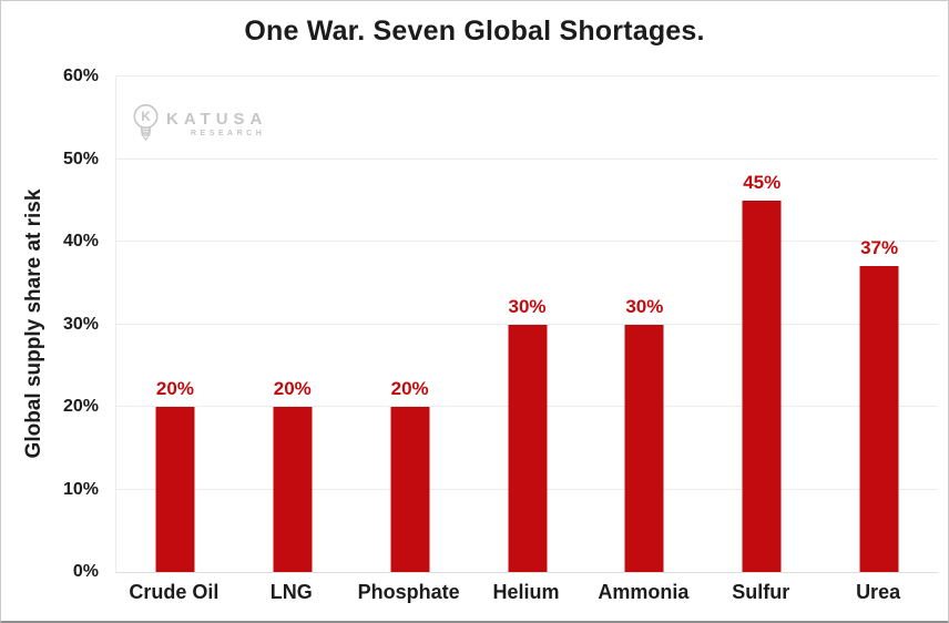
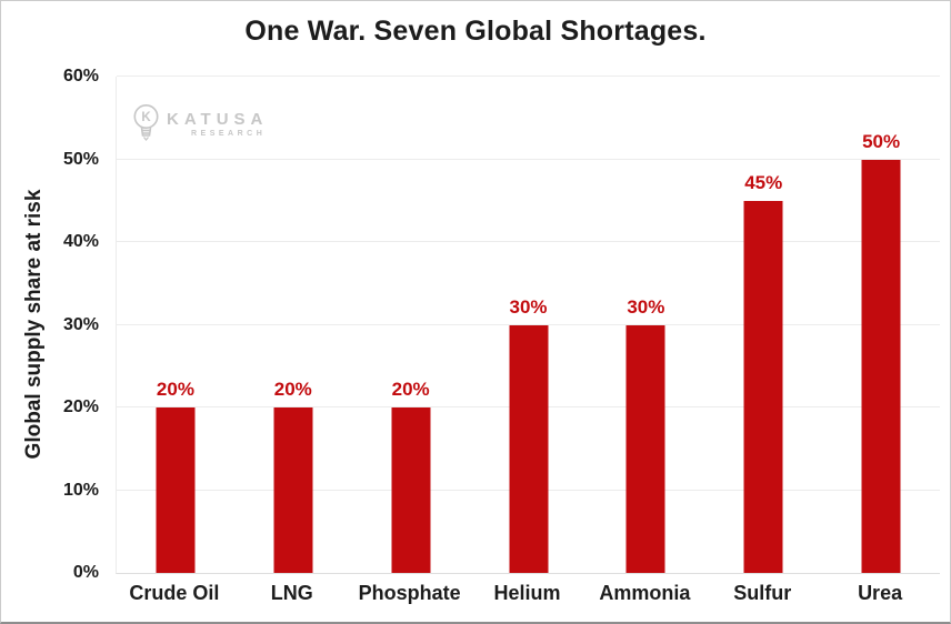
Urea: 37% -> 50%
